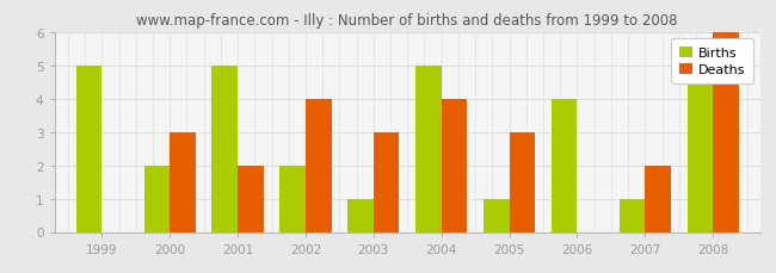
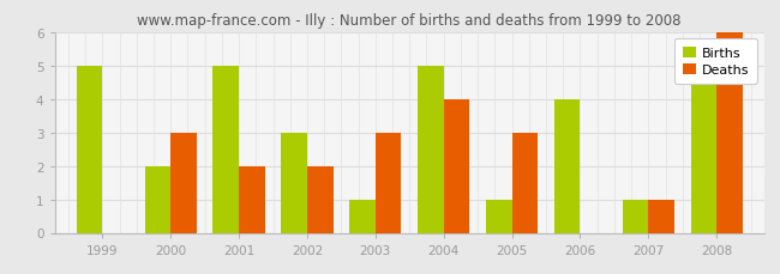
Births/2002: 2 -> 3
Deaths/2002: 4 -> 2
Deaths/2007: 2 -> 1
